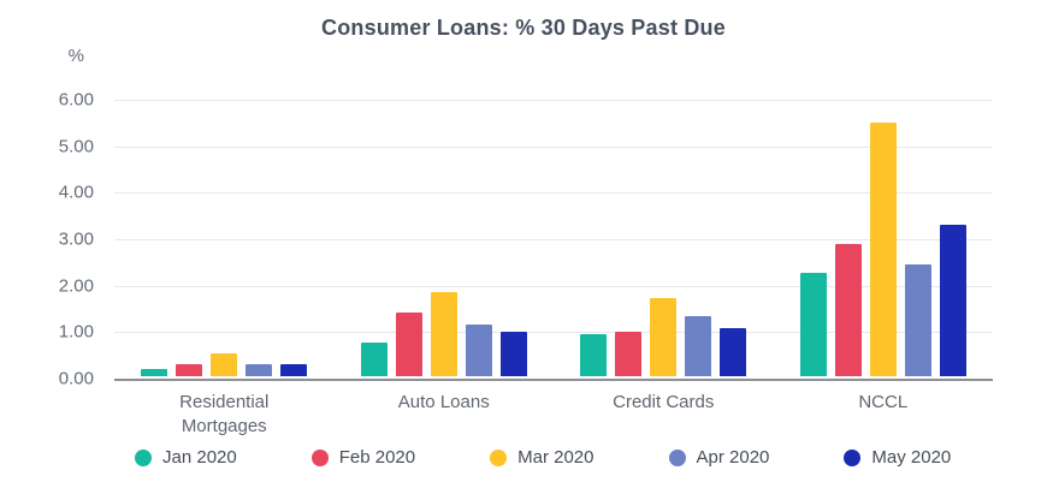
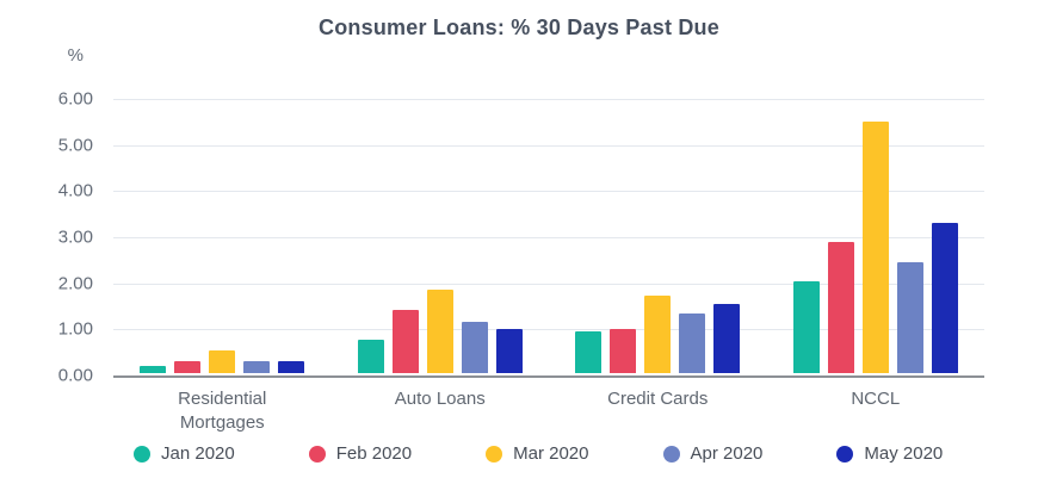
May 2020/Credit Cards: 1.0 -> 1.5
Jan 2020/NCCL: 2.2 -> 2.0
